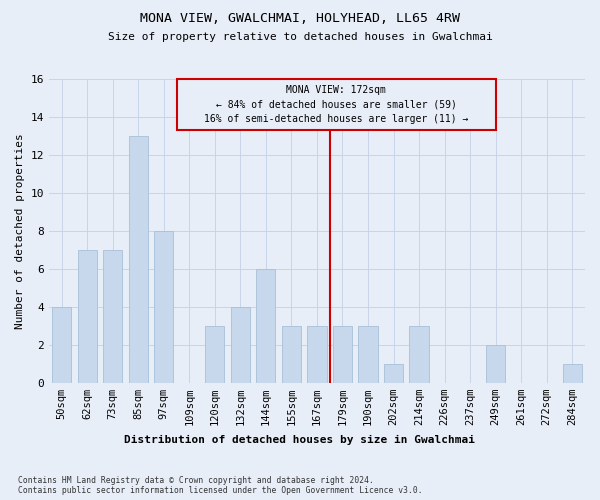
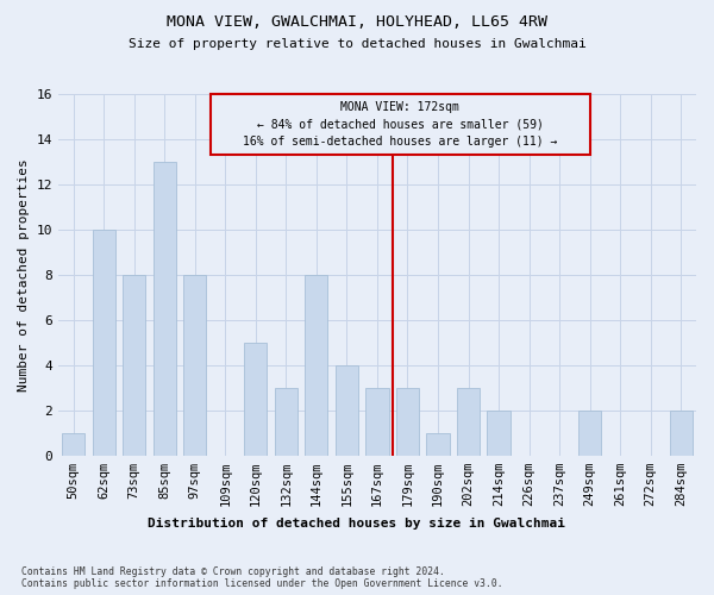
50sqm: 4 -> 1
62sqm: 7 -> 10
73sqm: 7 -> 8
120sqm: 3 -> 5
132sqm: 4 -> 3
144sqm: 6 -> 8
155sqm: 3 -> 4
190sqm: 3 -> 1
202sqm: 1 -> 3
214sqm: 3 -> 2
284sqm: 1 -> 2
